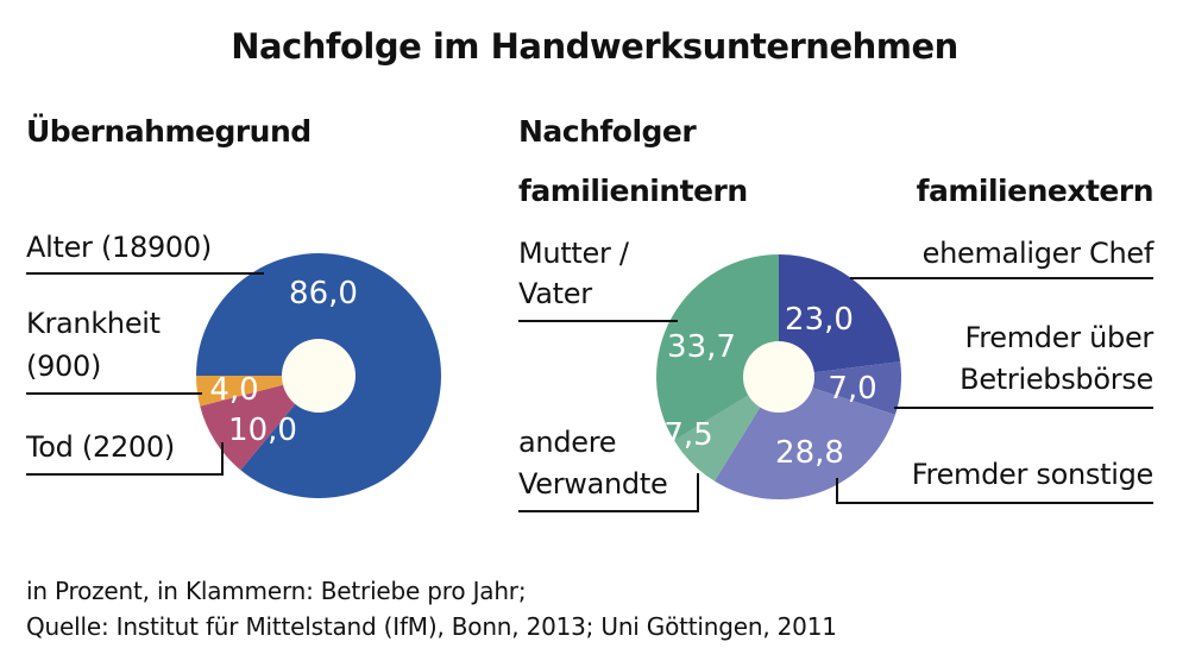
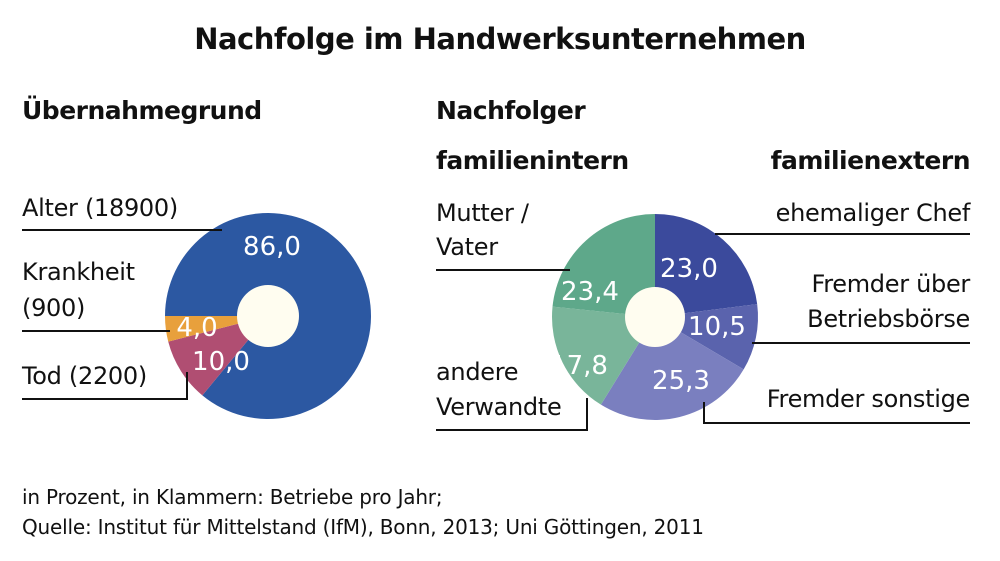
Nachfolger/Fremder über Betriebsbörse: 7,0 -> 10,5
Nachfolger/Fremder sonstige: 28,8 -> 25,3
Nachfolger/andere Verwandte: 7,5 -> 17,8
Nachfolger/Mutter / Vater: 33,7 -> 23,4
